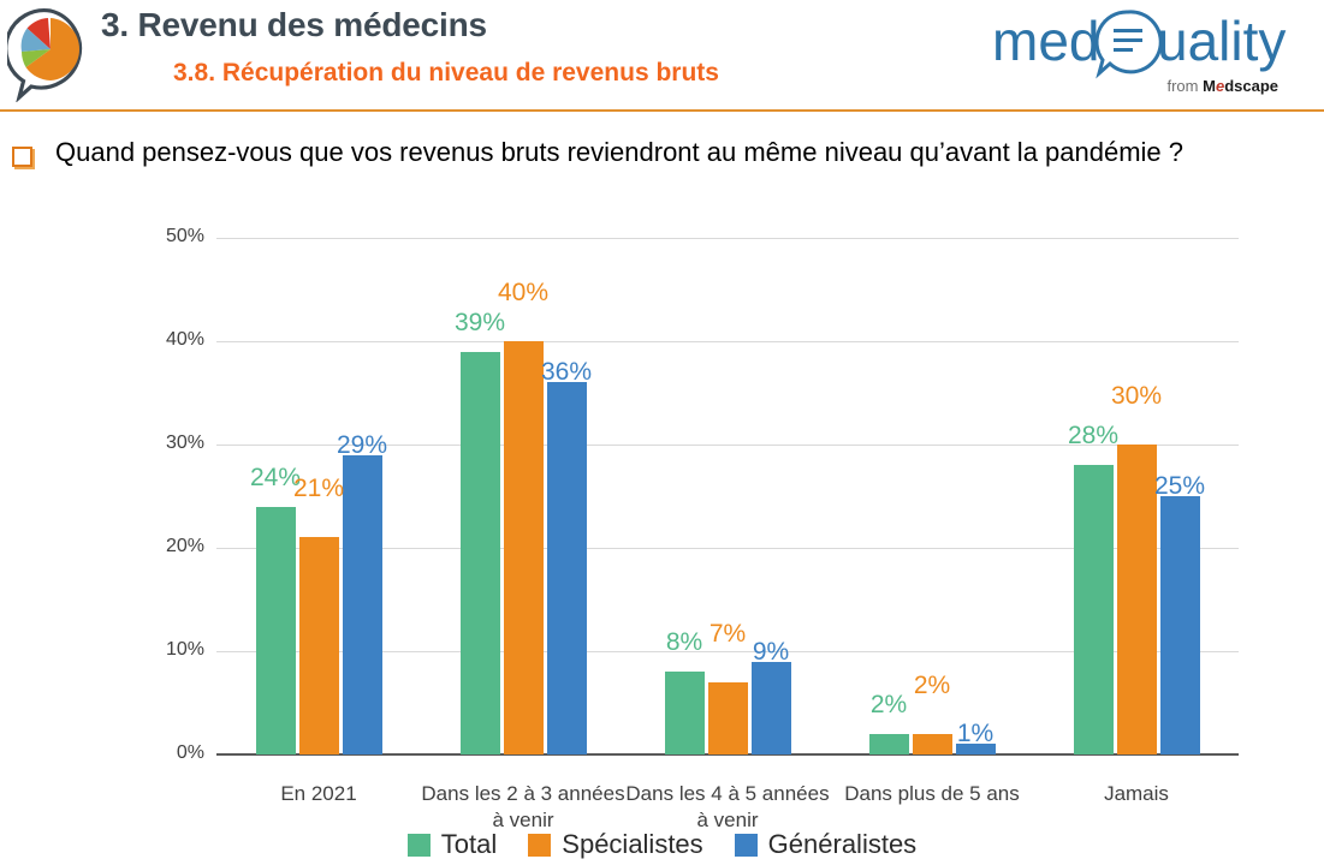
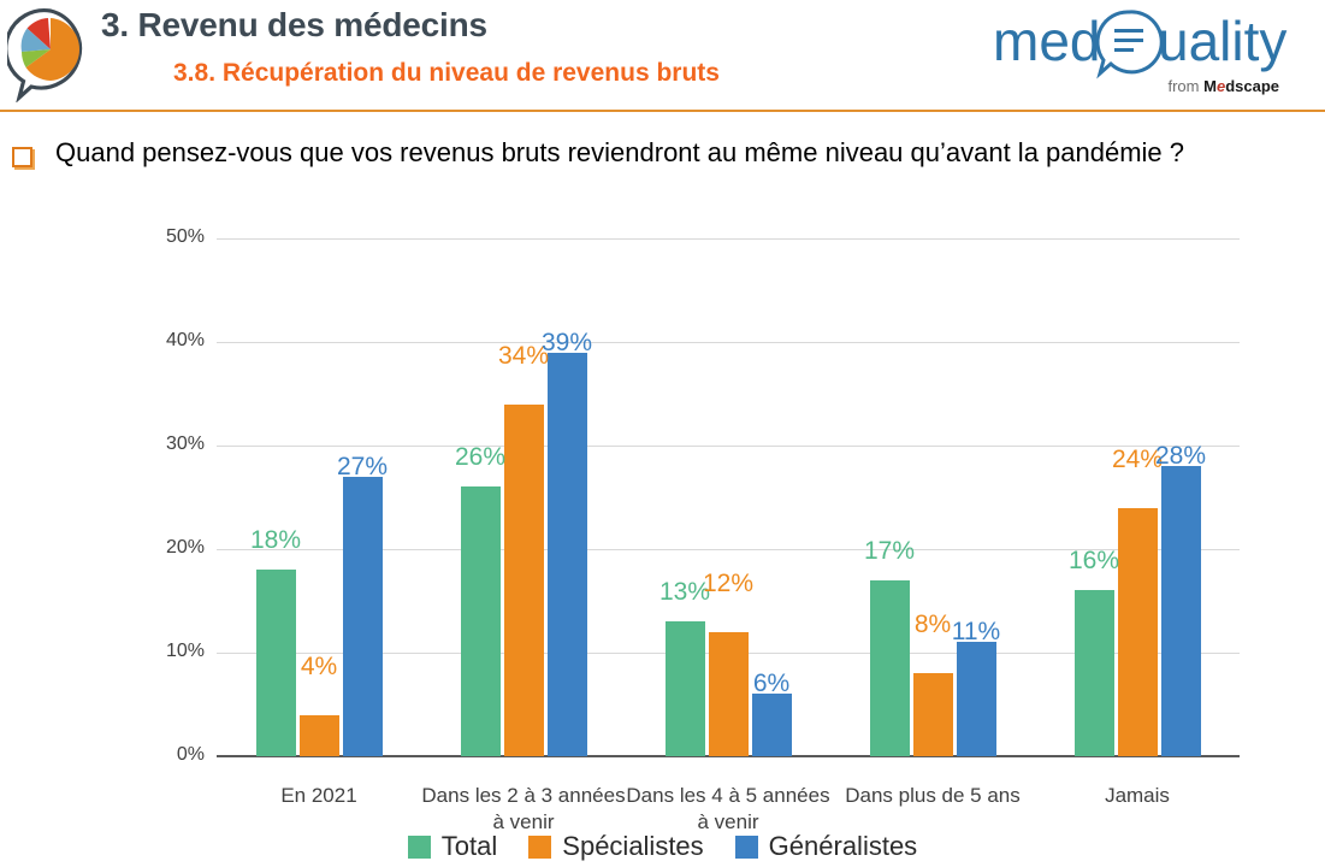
Total/En 2021: 24% -> 18%
Spécialistes/En 2021: 21% -> 4%
Généralistes/En 2021: 29% -> 27%
Total/Dans les 2 à 3 années à venir: 39% -> 26%
Spécialistes/Dans les 2 à 3 années à venir: 40% -> 34%
Généralistes/Dans les 2 à 3 années à venir: 36% -> 39%
Total/Dans les 4 à 5 années à venir: 8% -> 13%
Spécialistes/Dans les 4 à 5 années à venir: 7% -> 12%
Généralistes/Dans les 4 à 5 années à venir: 9% -> 6%
Total/Dans plus de 5 ans: 2% -> 17%
Spécialistes/Dans plus de 5 ans: 2% -> 8%
Généralistes/Dans plus de 5 ans: 1% -> 11%
Total/Jamais: 28% -> 16%
Spécialistes/Jamais: 30% -> 24%
Généralistes/Jamais: 25% -> 28%
